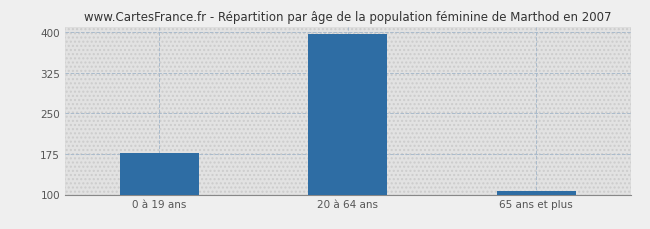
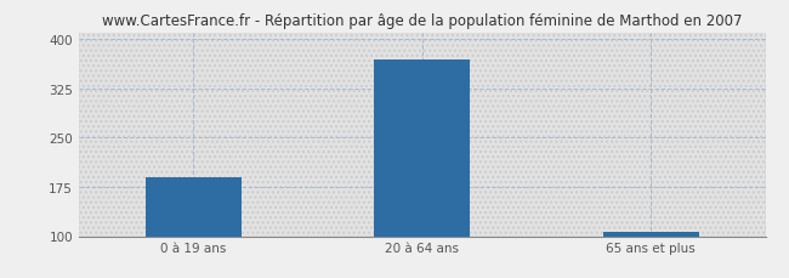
0 à 19 ans: 176 -> 190
20 à 64 ans: 396 -> 368
